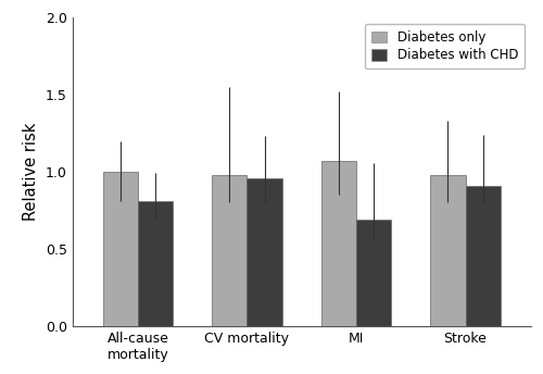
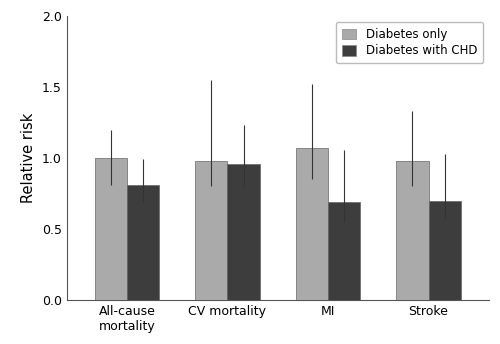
Diabetes with CHD/Stroke: 0.91 -> 0.70
